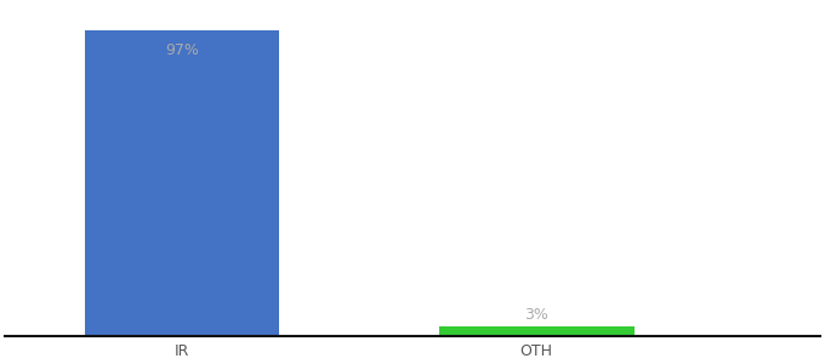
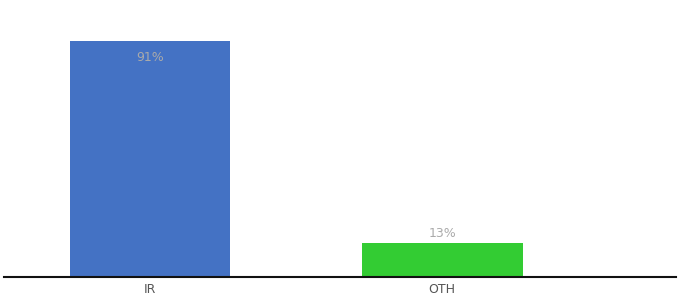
IR: 97% -> 91%
OTH: 3% -> 13%
